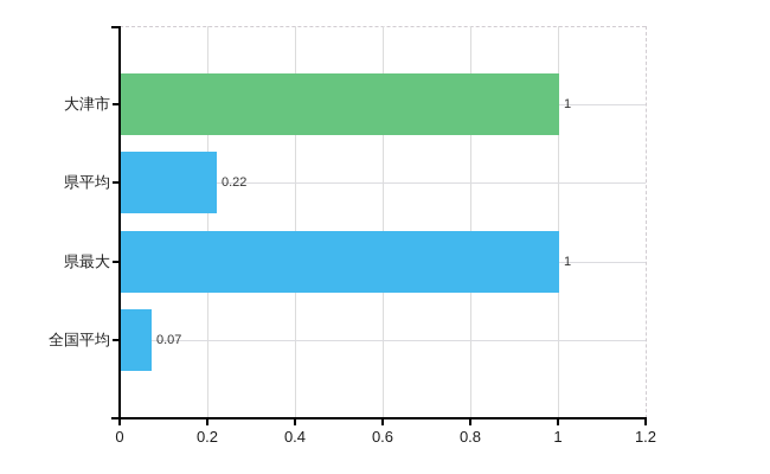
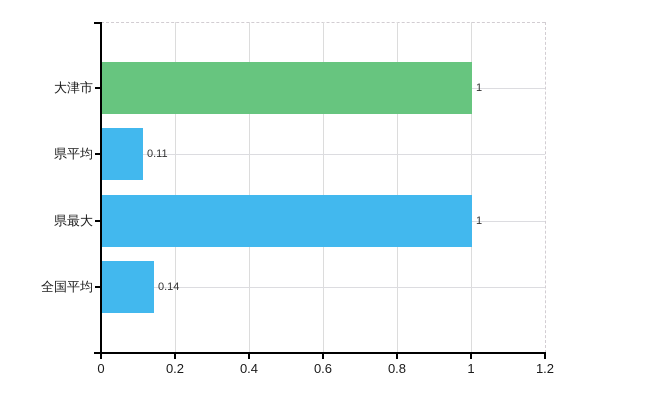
県平均: 0.22 -> 0.11
全国平均: 0.07 -> 0.14
